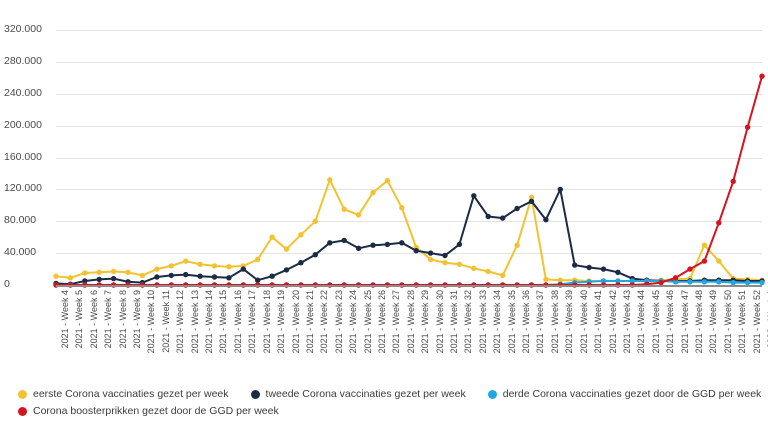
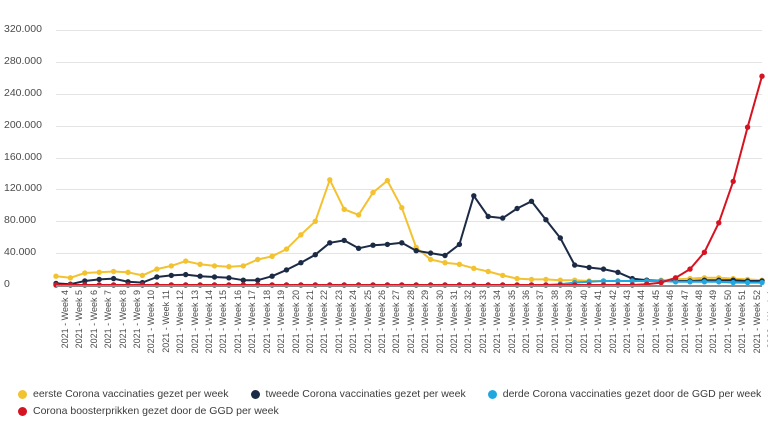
tweede Corona vaccinaties gezet per week/2021 - Week 17: 20000 -> 10000
eerste Corona vaccinaties gezet per week/2021 - Week 19: 60000 -> 40000
eerste Corona vaccinaties gezet per week/2021 - Week 36: 50000 -> 10000
eerste Corona vaccinaties gezet per week/2021 - Week 37: 110000 -> 10000
tweede Corona vaccinaties gezet per week/2021 - Week 39: 120000 -> 60000
eerste Corona vaccinaties gezet per week/2021 - Week 49: 50000 -> 10000
Corona boosterprikken gezet door de GGD per week/2021 - Week 49: 30000 -> 40000
eerste Corona vaccinaties gezet per week/2021 - Week 50: 30000 -> 10000
